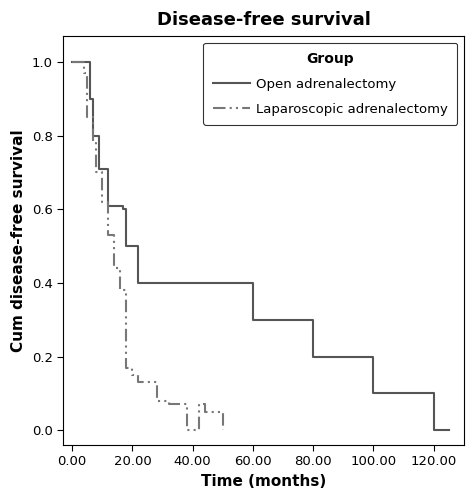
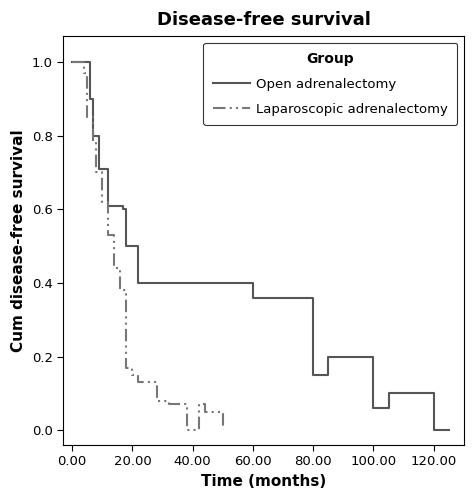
Open adrenalectomy/60.00: 0.30 -> 0.36
Open adrenalectomy/80.00: 0.20 -> 0.15
Open adrenalectomy/100.00: 0.10 -> 0.06
